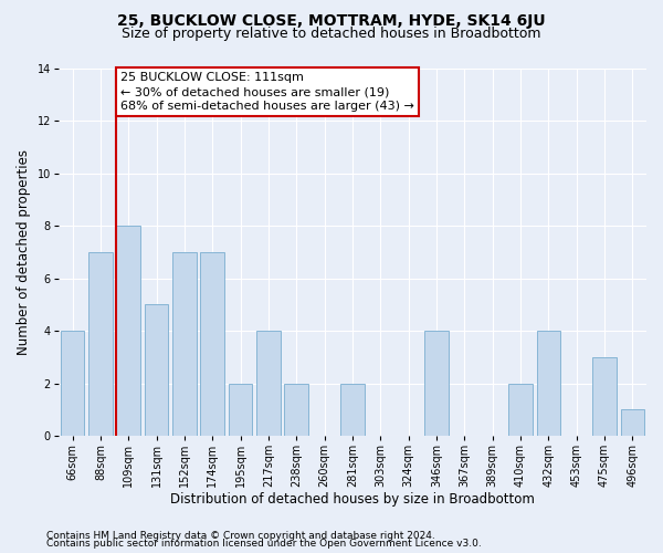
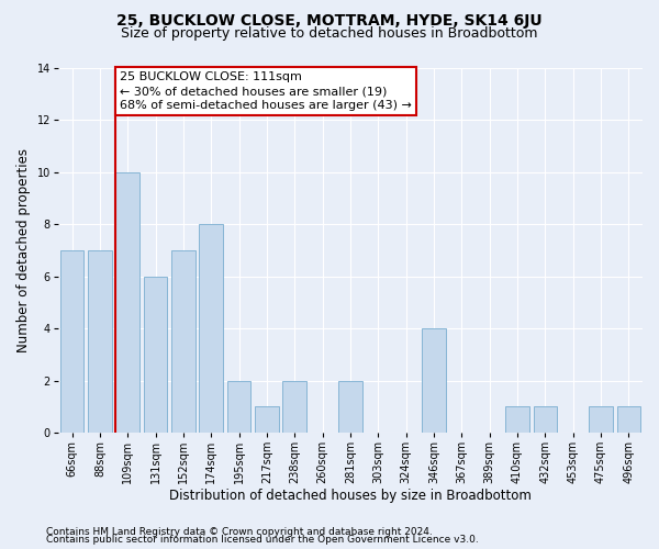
66sqm: 4 -> 7
109sqm: 8 -> 10
131sqm: 5 -> 6
174sqm: 7 -> 8
217sqm: 4 -> 1
410sqm: 2 -> 1
432sqm: 4 -> 1
475sqm: 3 -> 1
